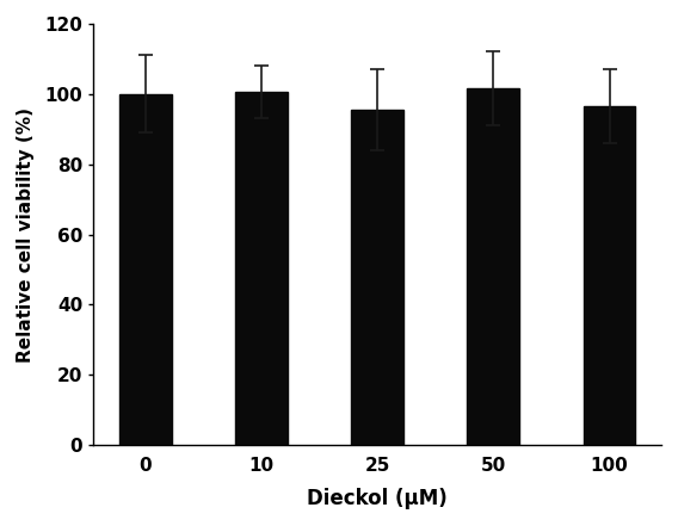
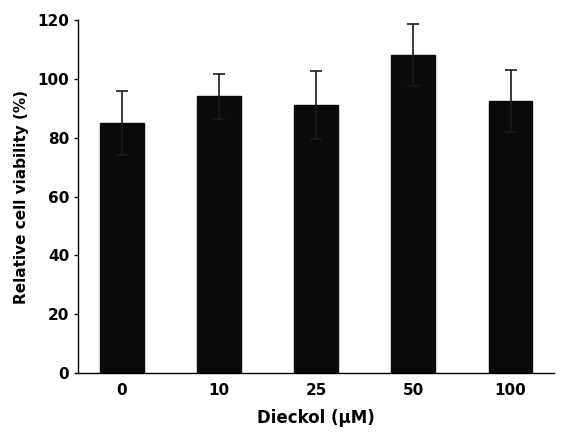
0: 100.0 -> 85.0
10: 100.5 -> 94.0
25: 95.5 -> 91.0
50: 101.5 -> 108.0
100: 96.5 -> 92.5
